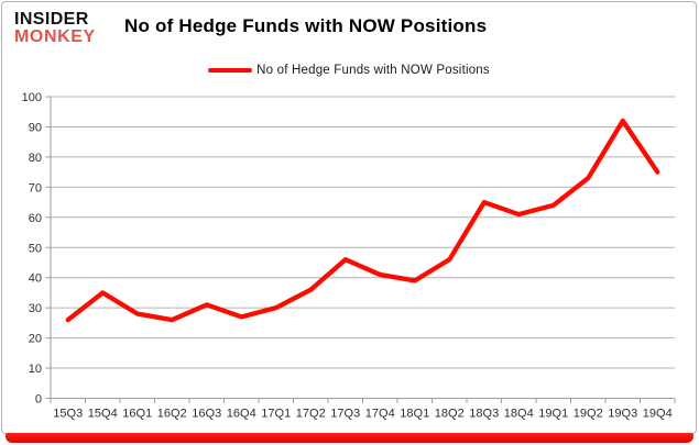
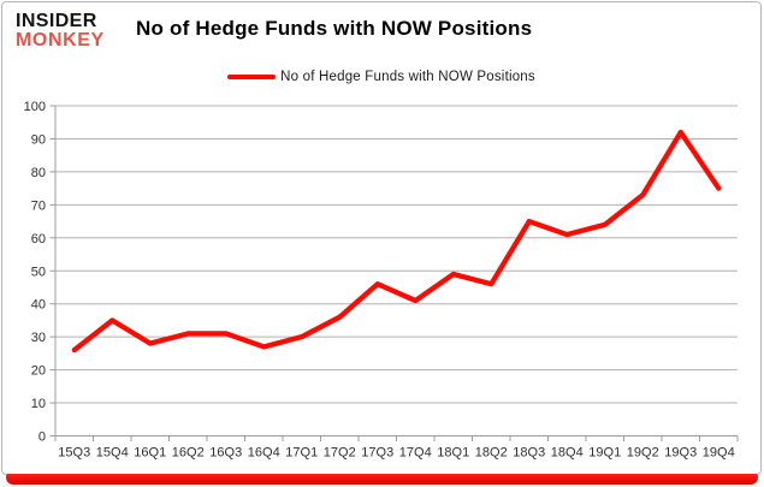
16Q2: 26 -> 31
18Q1: 39 -> 49
